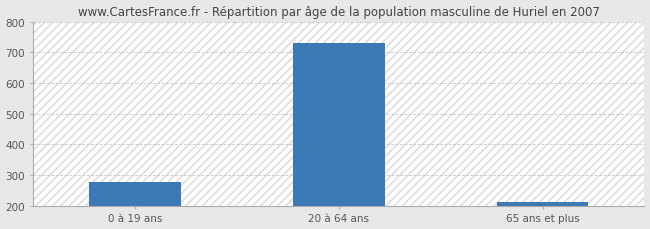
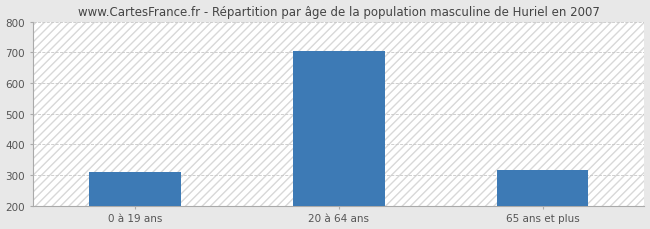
0 à 19 ans: 278 -> 310
20 à 64 ans: 730 -> 705
65 ans et plus: 214 -> 315
